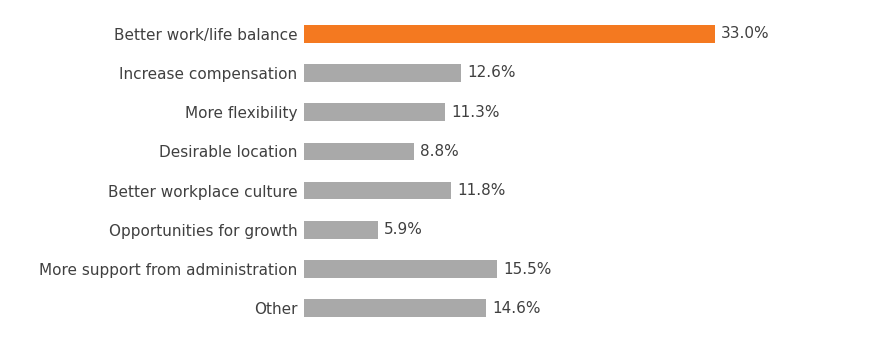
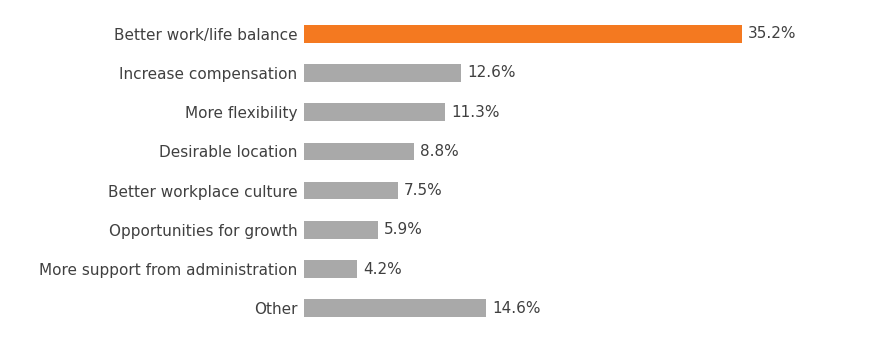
Better work/life balance: 33.0% -> 35.2%
Better workplace culture: 11.8% -> 7.5%
More support from administration: 15.5% -> 4.2%
